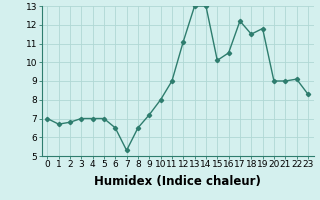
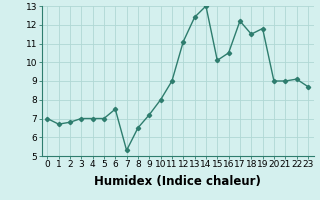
6: 6.5 -> 7.5
13: 13.0 -> 12.4
23: 8.3 -> 8.7
